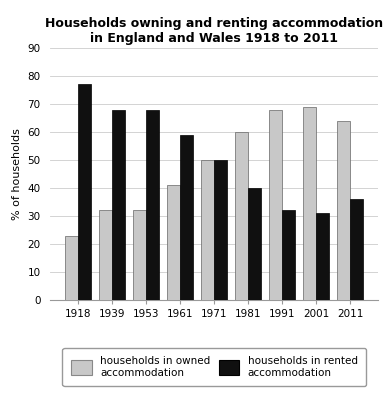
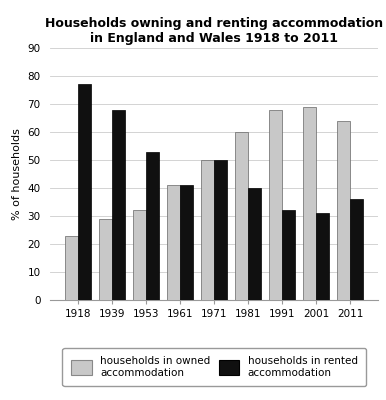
households in owned accommodation/1939: 32 -> 29
households in rented accommodation/1953: 68 -> 53
households in rented accommodation/1961: 59 -> 41
